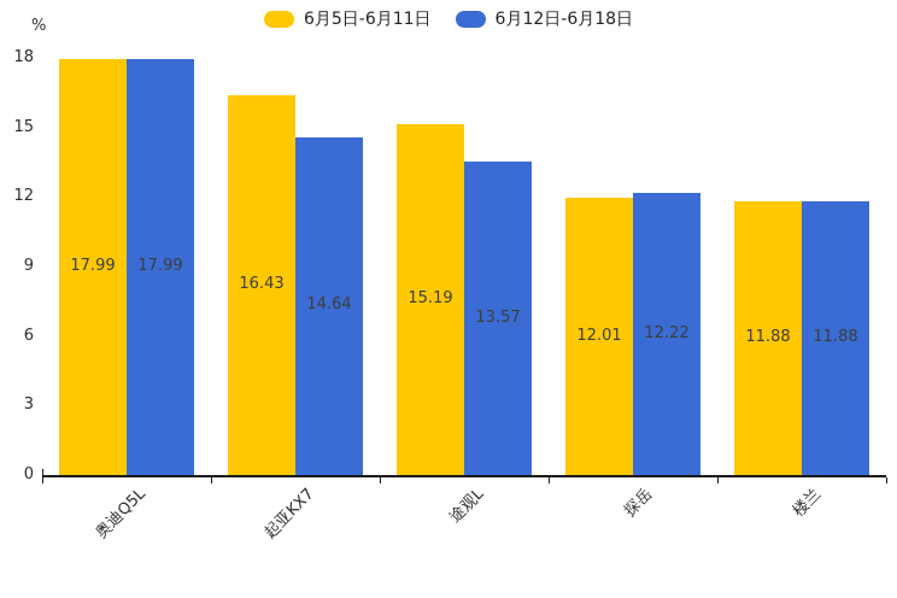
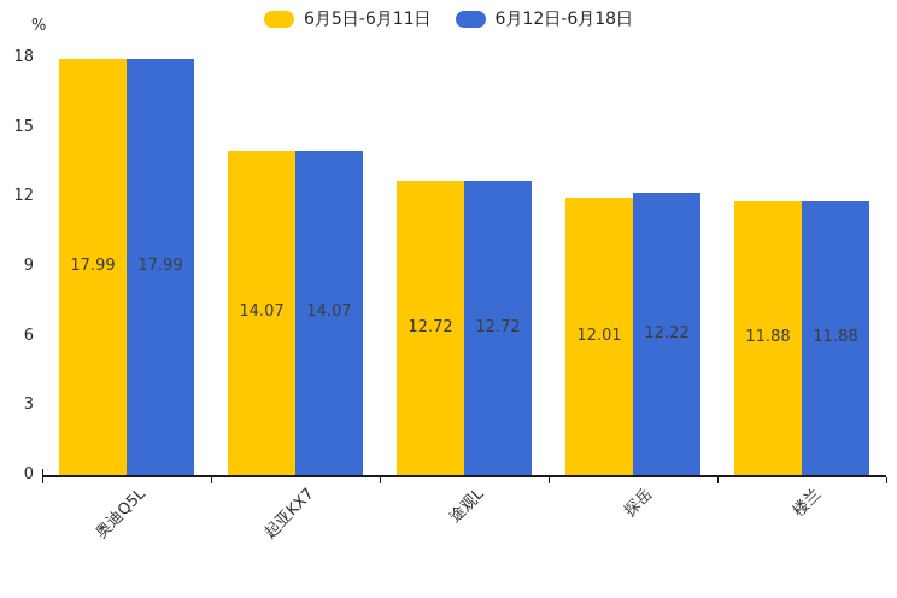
6月5日-6月11日/起亚KX7: 16.43 -> 14.07
6月12日-6月18日/起亚KX7: 14.64 -> 14.07
6月5日-6月11日/途观L: 15.19 -> 12.72
6月12日-6月18日/途观L: 13.57 -> 12.72
